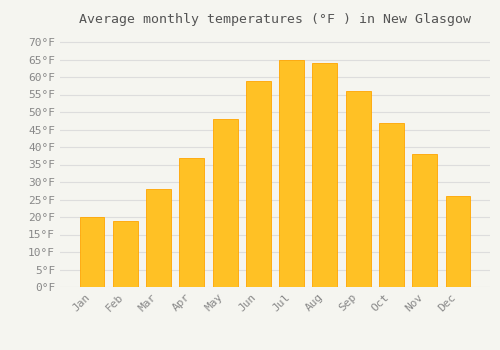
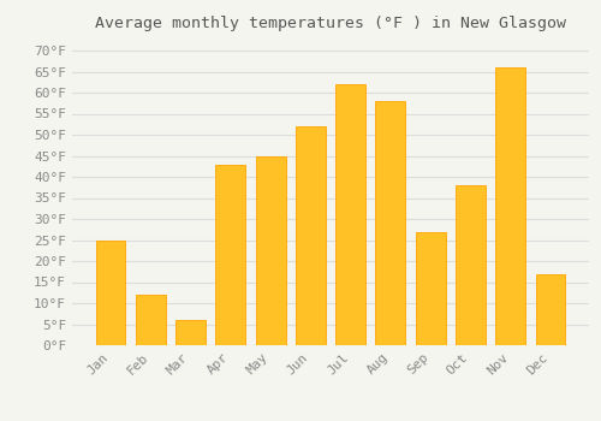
Jan: 20°F -> 25°F
Feb: 19°F -> 12°F
Mar: 28°F -> 6°F
Apr: 37°F -> 43°F
May: 48°F -> 45°F
Jun: 59°F -> 52°F
Jul: 65°F -> 62°F
Aug: 64°F -> 58°F
Sep: 56°F -> 27°F
Oct: 47°F -> 38°F
Nov: 38°F -> 66°F
Dec: 26°F -> 17°F
